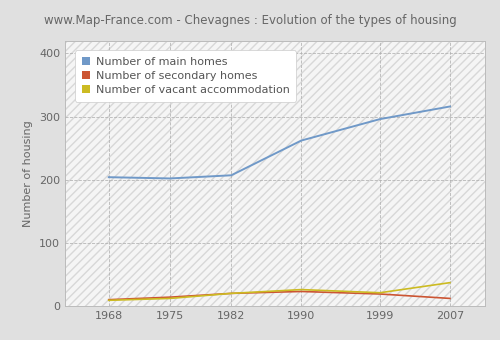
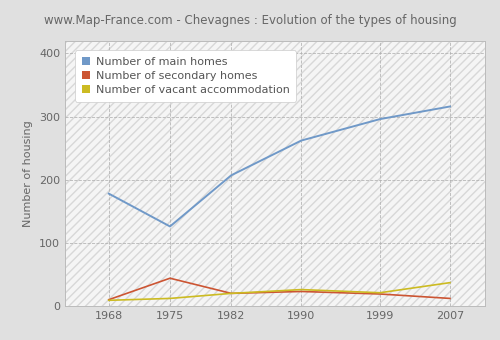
Number of main homes/1968: 204 -> 178
Number of main homes/1975: 202 -> 126
Number of secondary homes/1975: 14 -> 44
